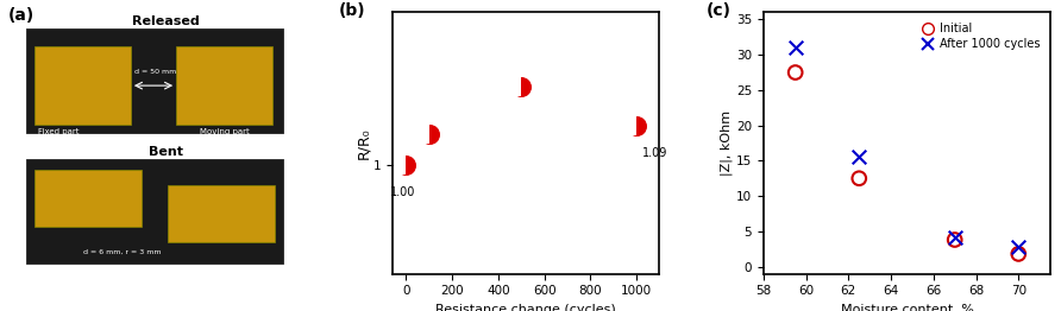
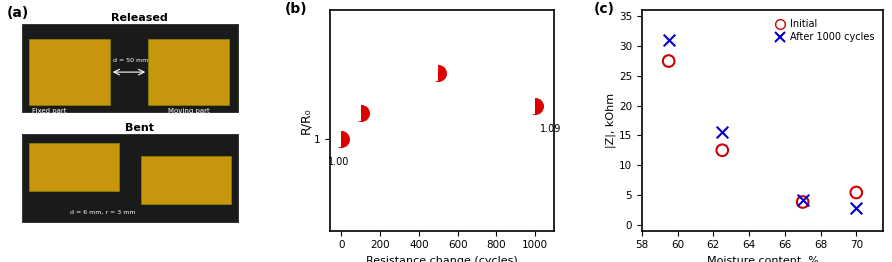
Initial/70: 1.8 -> 5.4
